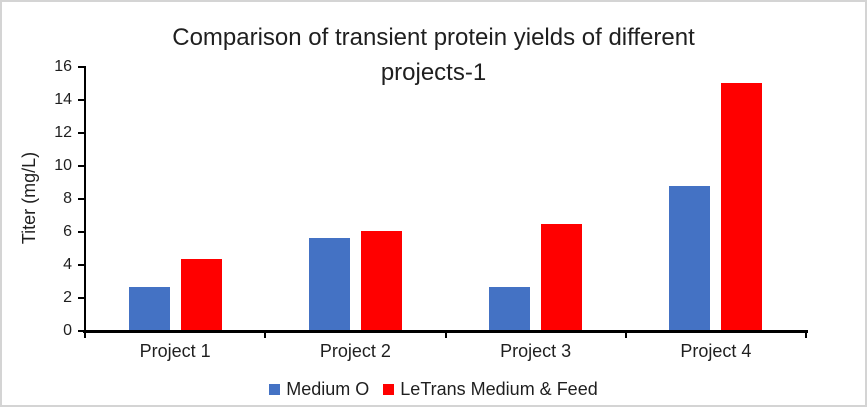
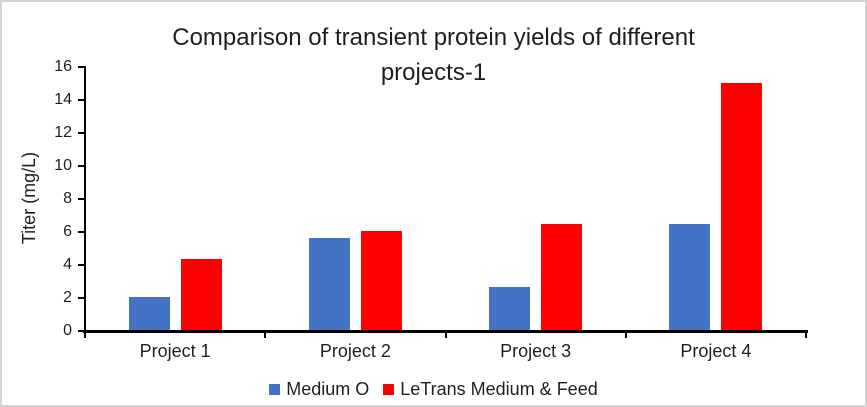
Medium O/Project 1: 2.6 -> 2.0
Medium O/Project 4: 8.7 -> 6.4
